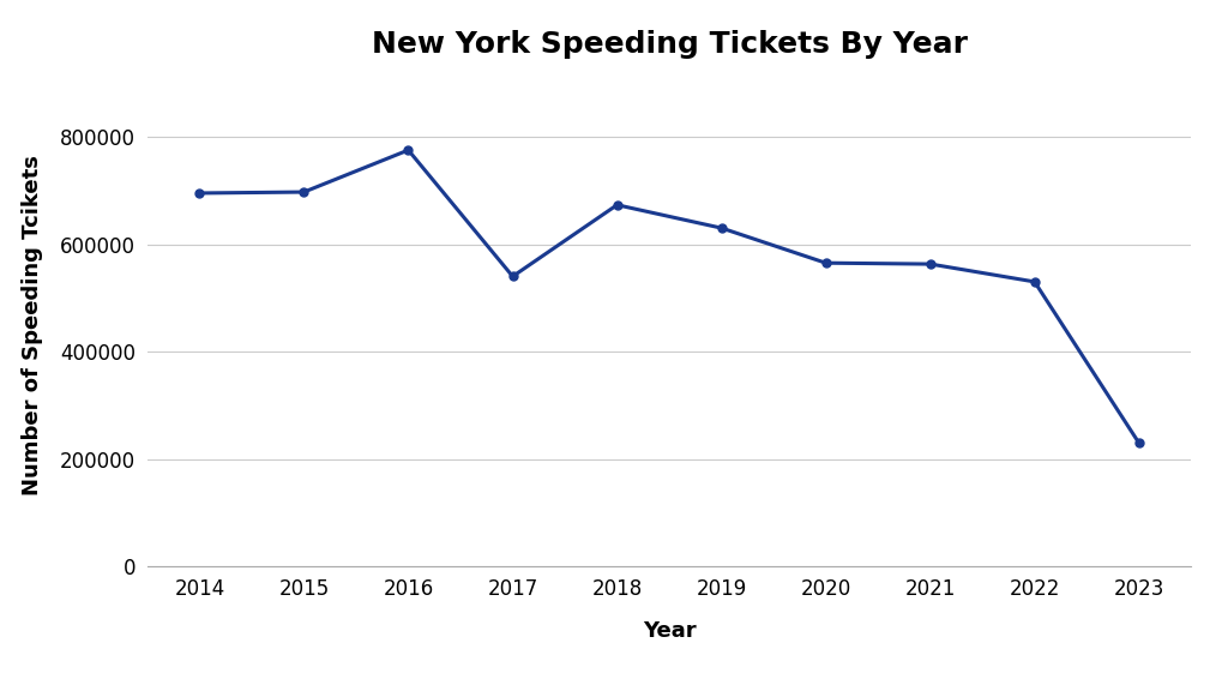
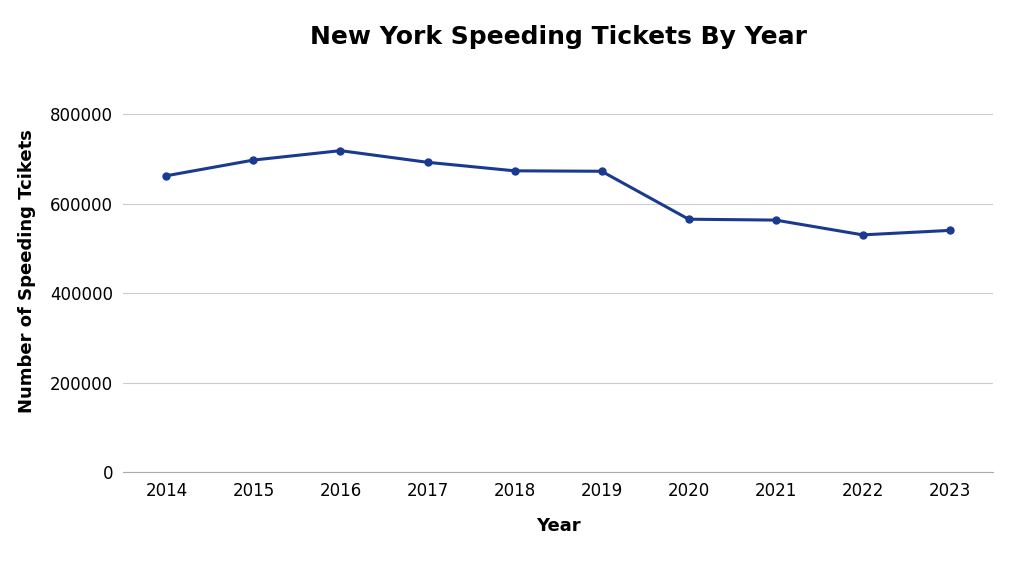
2014: 695000 -> 662000
2016: 775000 -> 718000
2017: 540000 -> 692000
2019: 630000 -> 672000
2023: 230000 -> 540000
